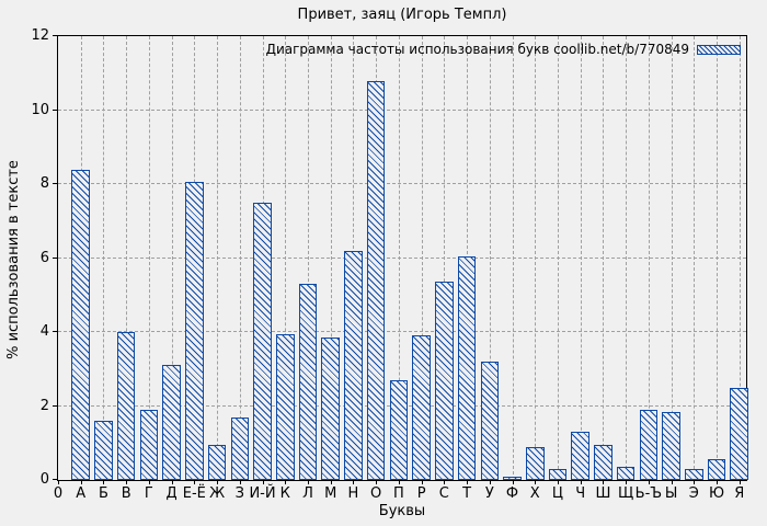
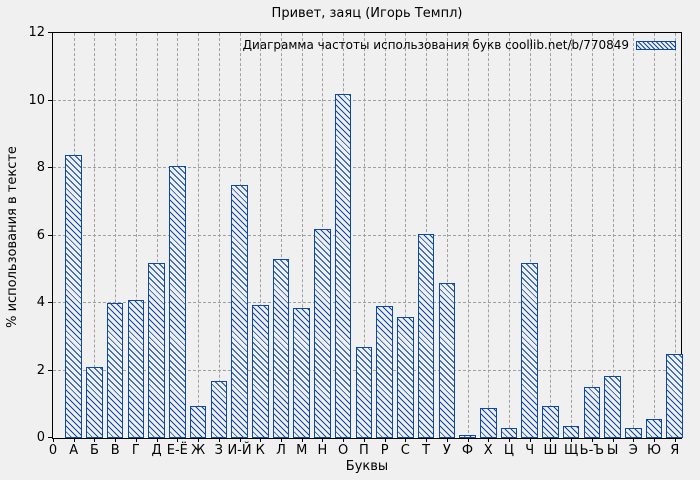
Б: 1.6 -> 2.1
Г: 1.9 -> 4.1
Д: 3.1 -> 5.2
О: 10.8 -> 10.2
С: 5.3 -> 3.6
У: 3.2 -> 4.6
Ч: 1.3 -> 5.2
Ь-Ъ: 1.9 -> 1.5
